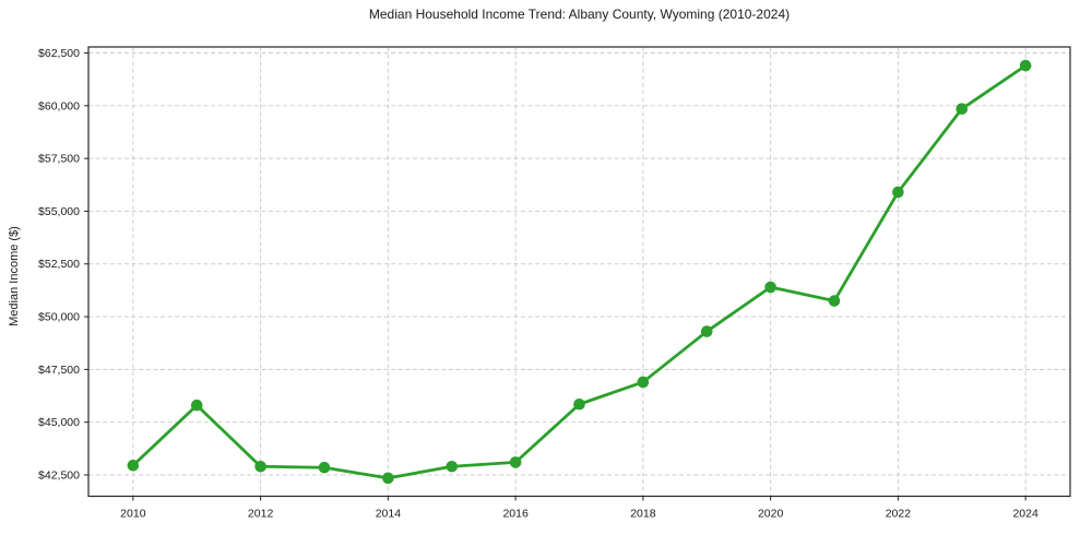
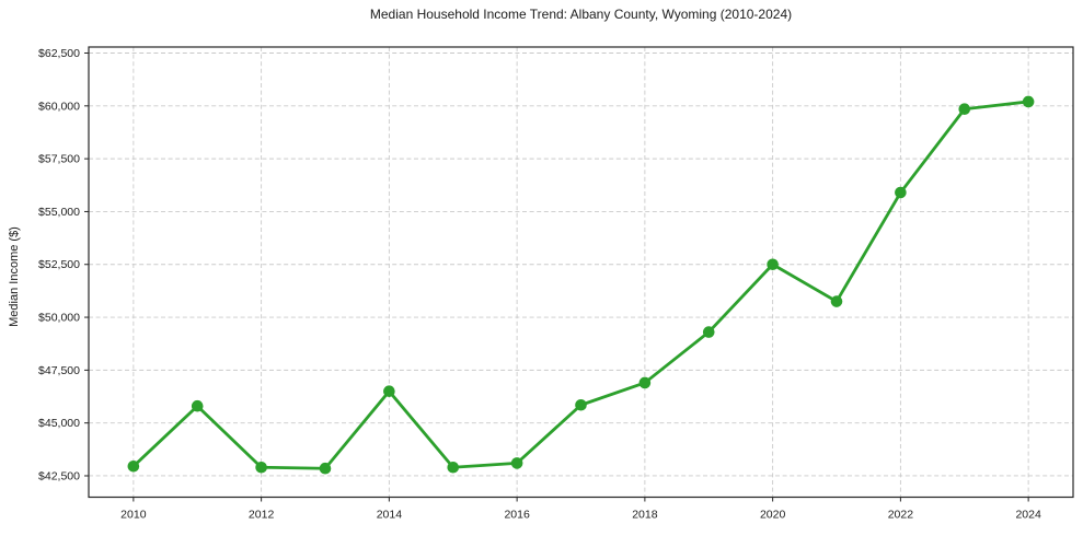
2014: $42400 -> $46500
2020: $51400 -> $52500
2024: $61900 -> $60200
